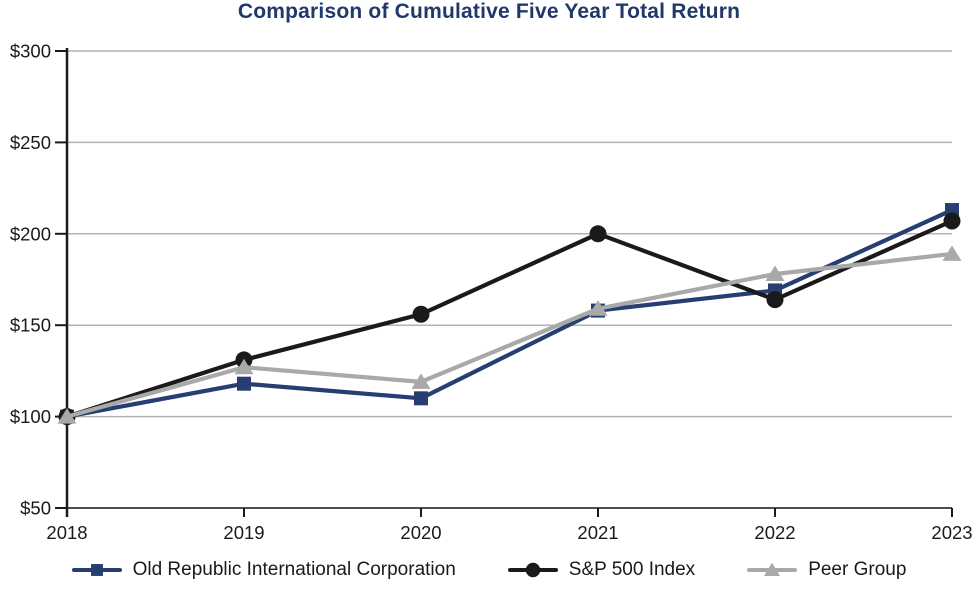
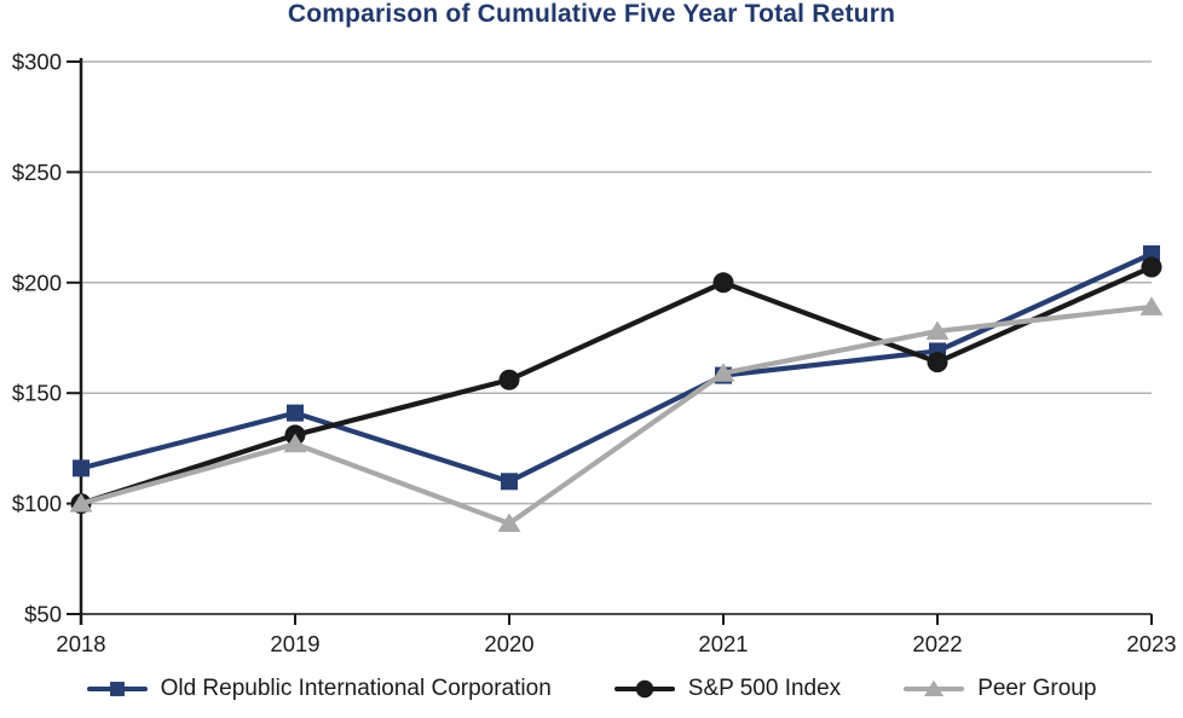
Old Republic International Corporation/2018: $100 -> $116
Old Republic International Corporation/2019: $118 -> $141
Peer Group/2020: $119 -> $91
